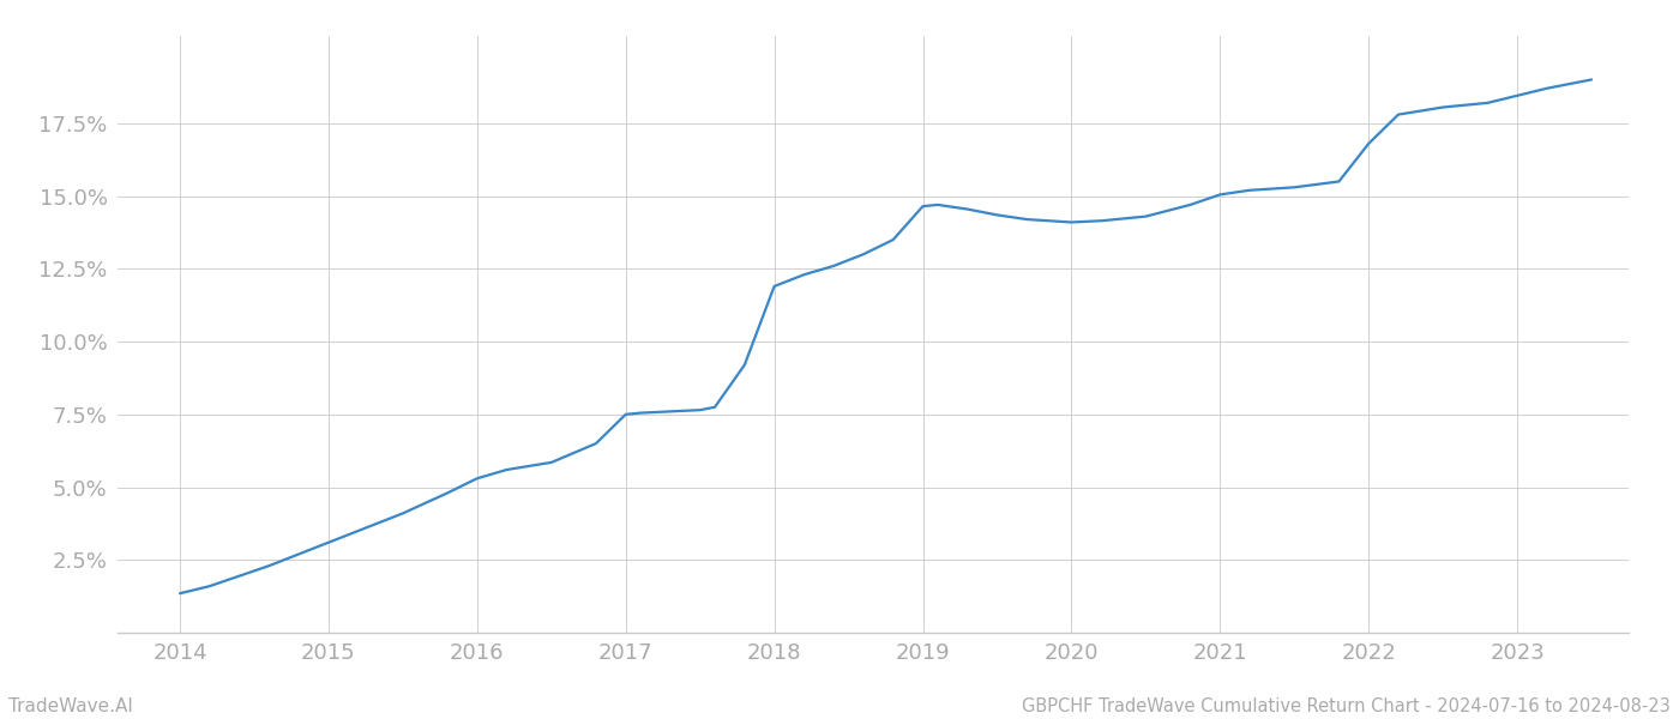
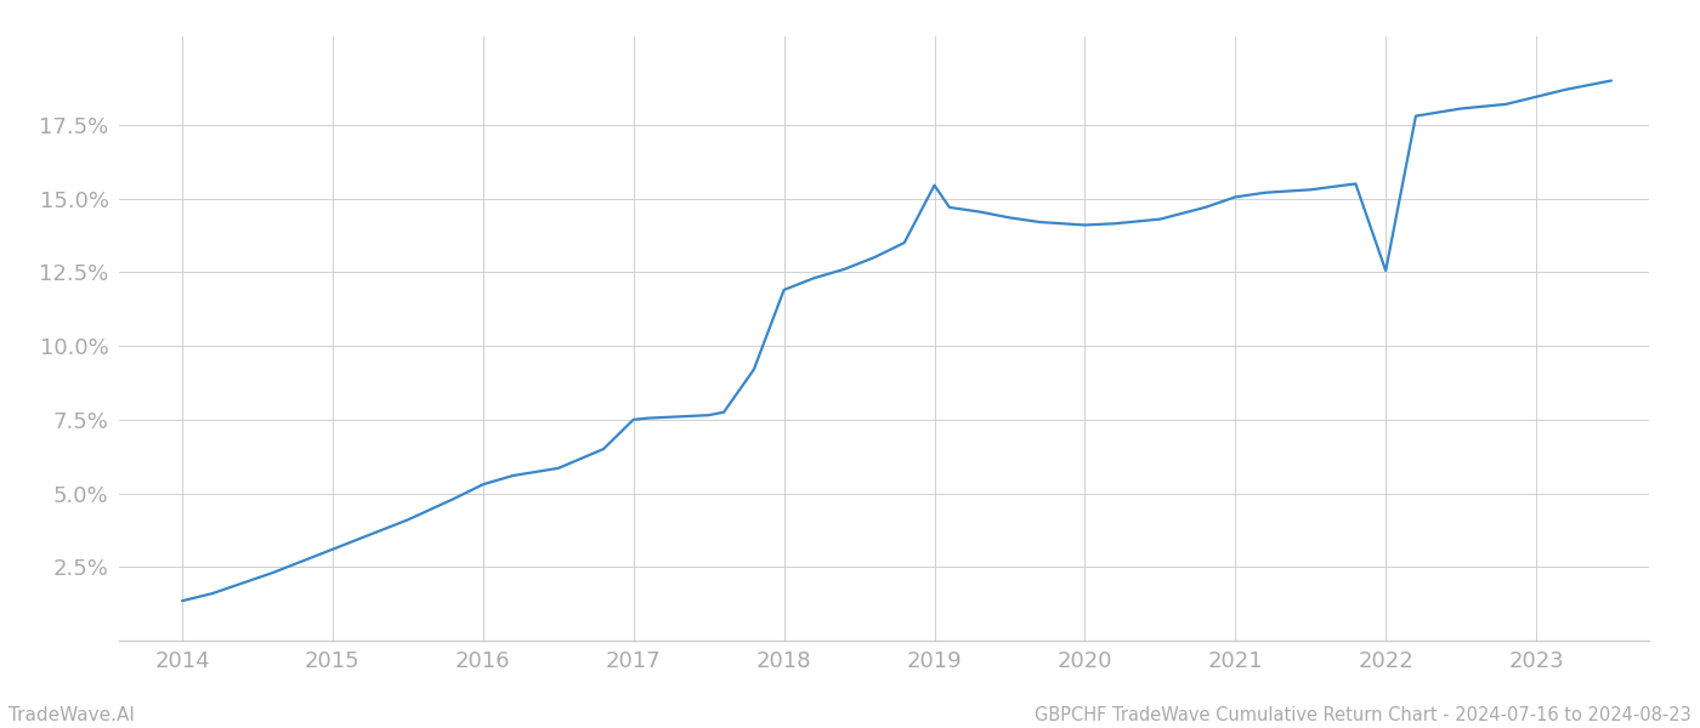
2019: 14.65% -> 15.45%
2022: 16.80% -> 12.55%
